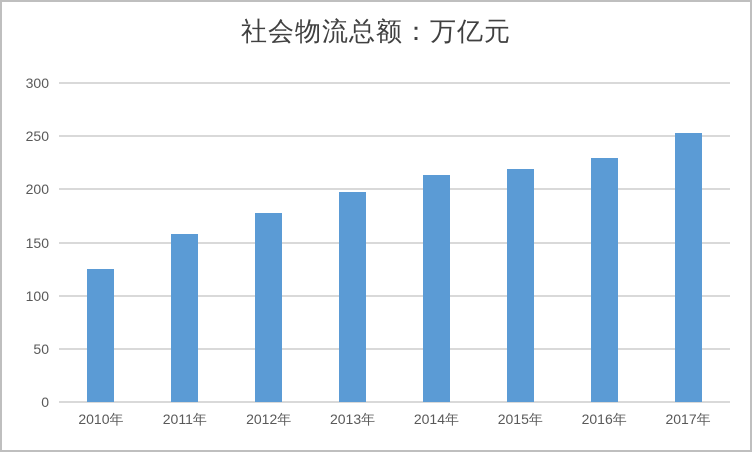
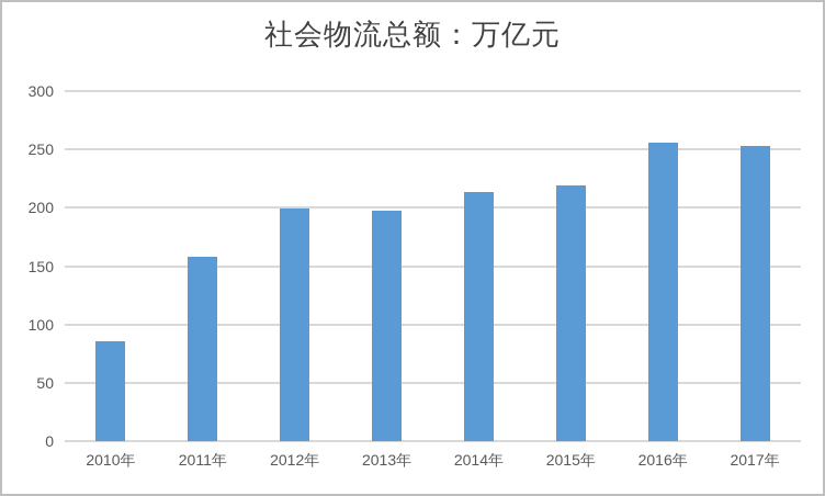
2010年: 125 -> 86
2012年: 177 -> 199
2016年: 230 -> 256
